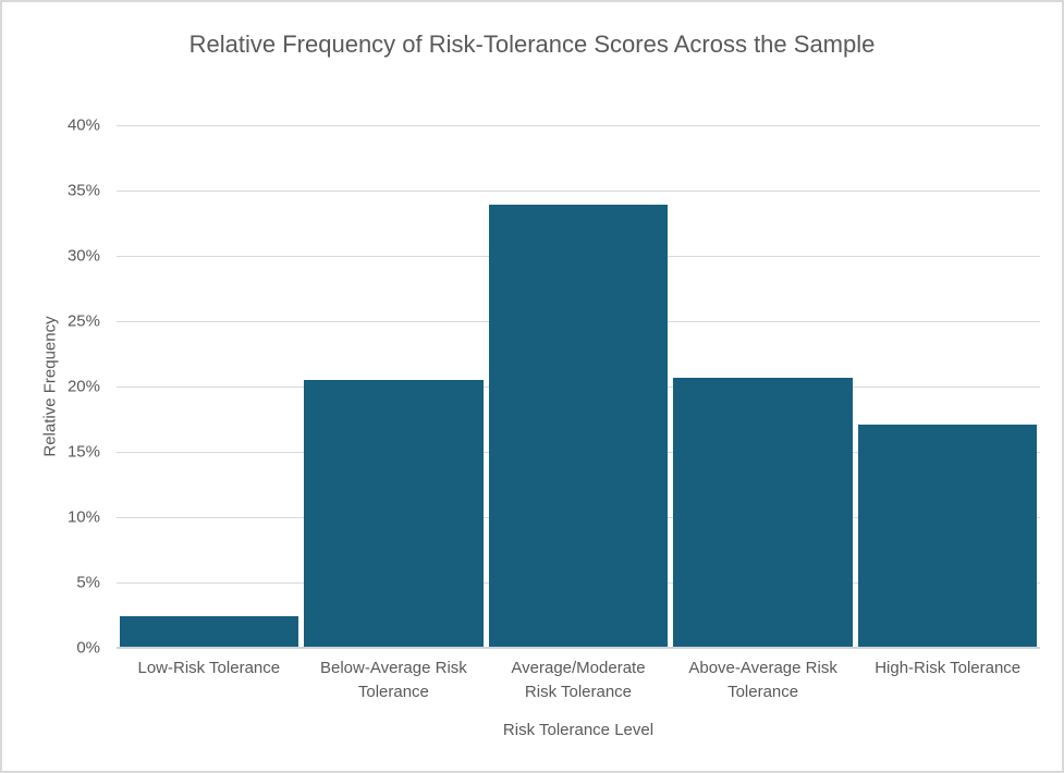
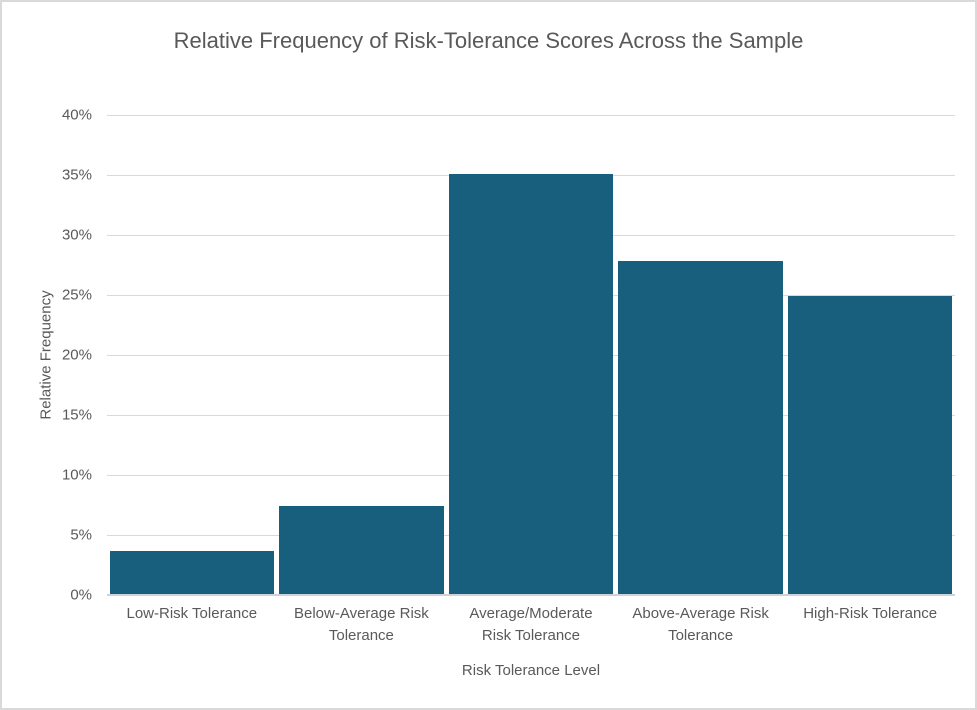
Low-Risk Tolerance: 2.4% -> 3.7%
Below-Average Risk Tolerance: 20.5% -> 7.4%
Average/Moderate Risk Tolerance: 33.9% -> 35.1%
Above-Average Risk Tolerance: 20.7% -> 27.8%
High-Risk Tolerance: 17.1% -> 24.9%
